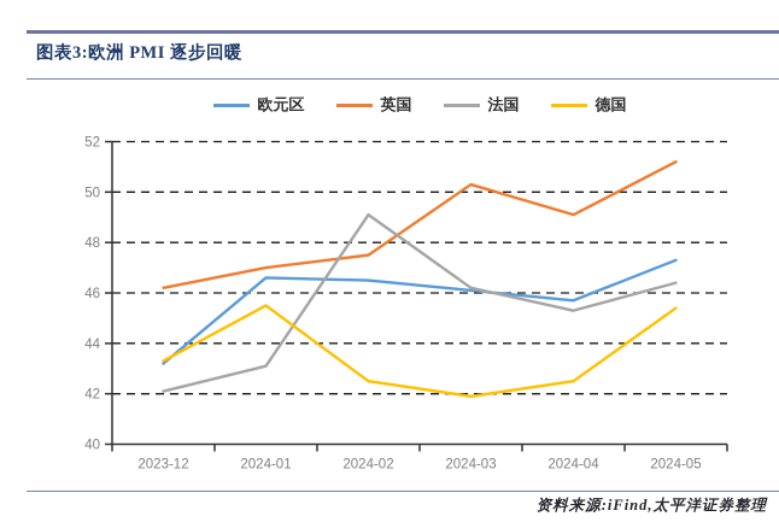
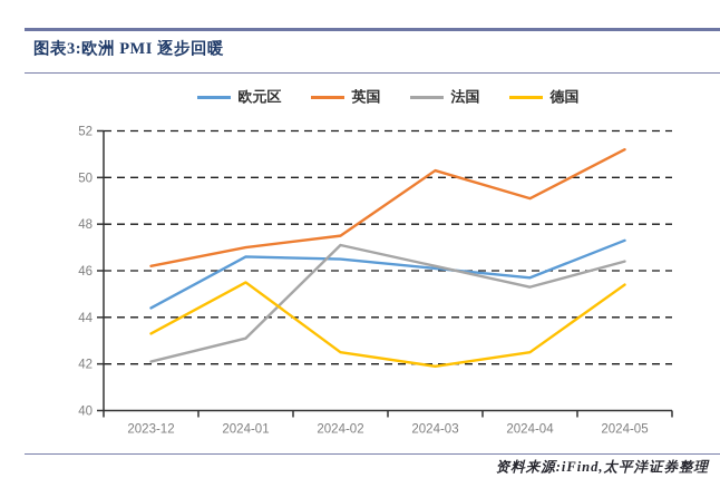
欧元区/2023-12: 43.2 -> 44.4
法国/2024-02: 49.1 -> 47.1
